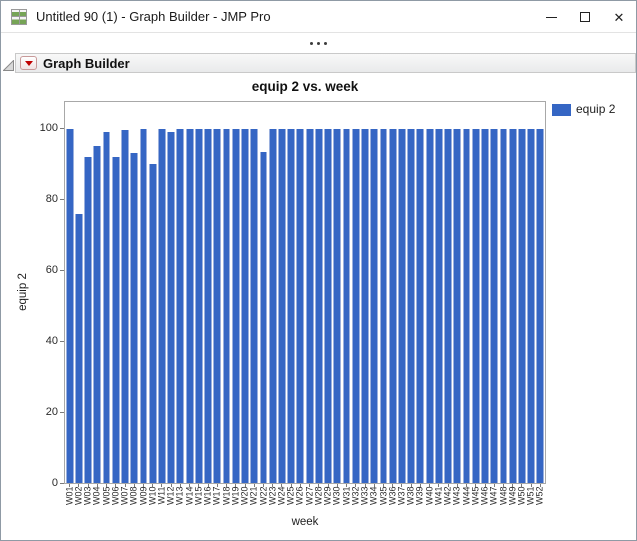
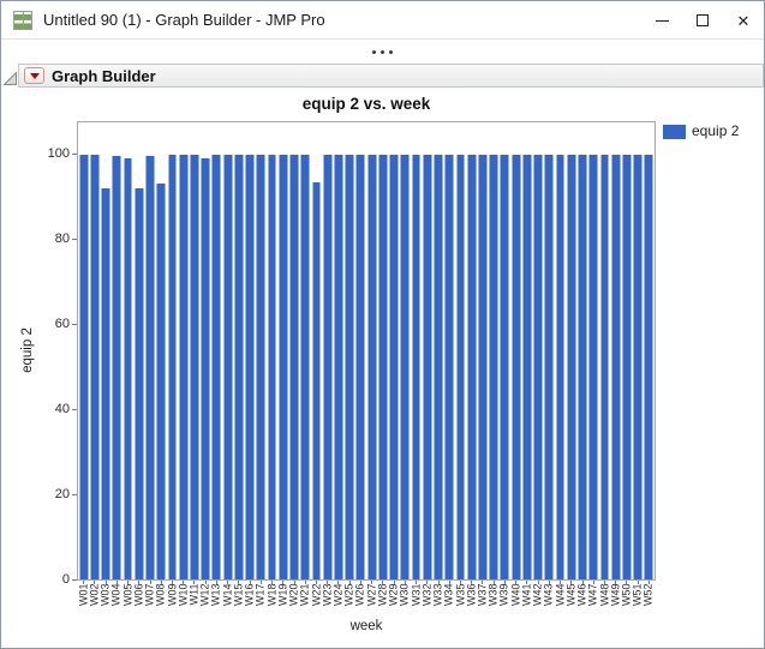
W02: 76 -> 100
W04: 95 -> 100
W10: 90 -> 100
